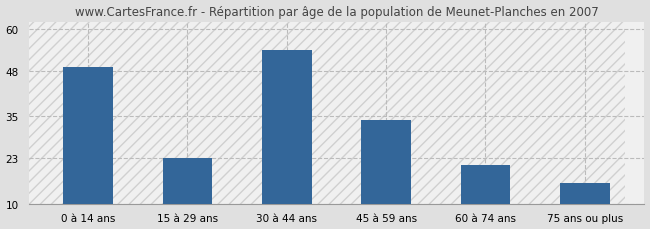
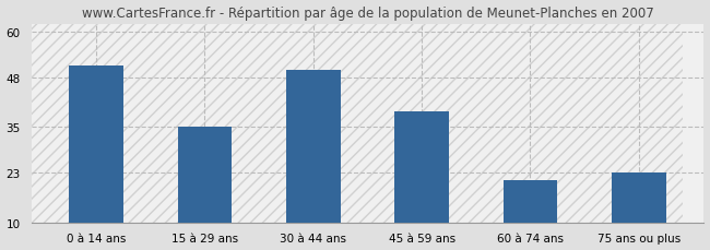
0 à 14 ans: 49 -> 51
15 à 29 ans: 23 -> 35
30 à 44 ans: 54 -> 50
45 à 59 ans: 34 -> 39
75 ans ou plus: 16 -> 23
